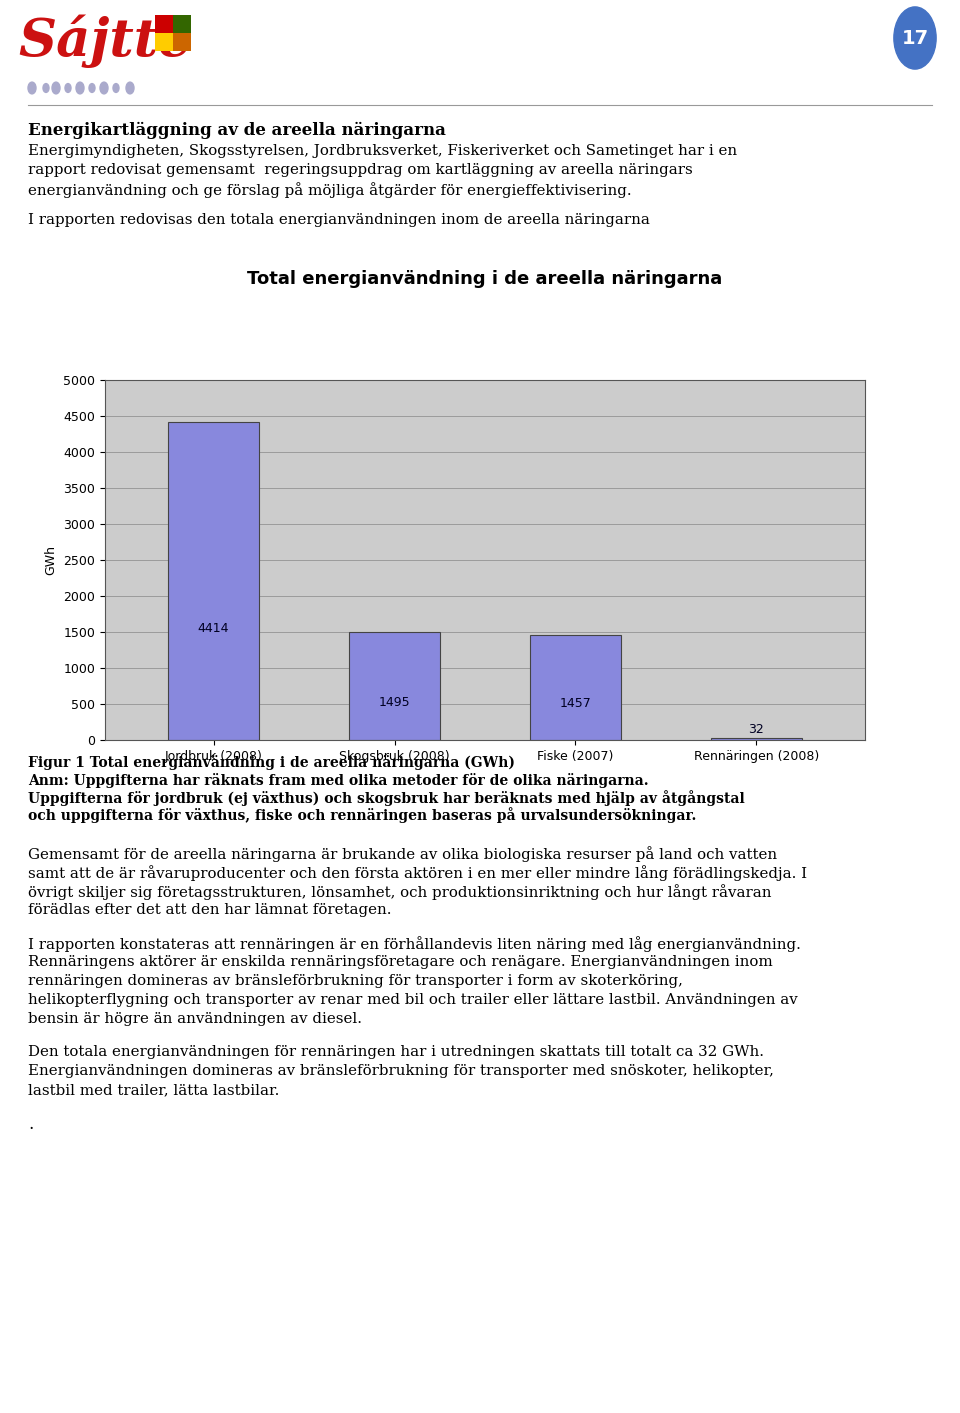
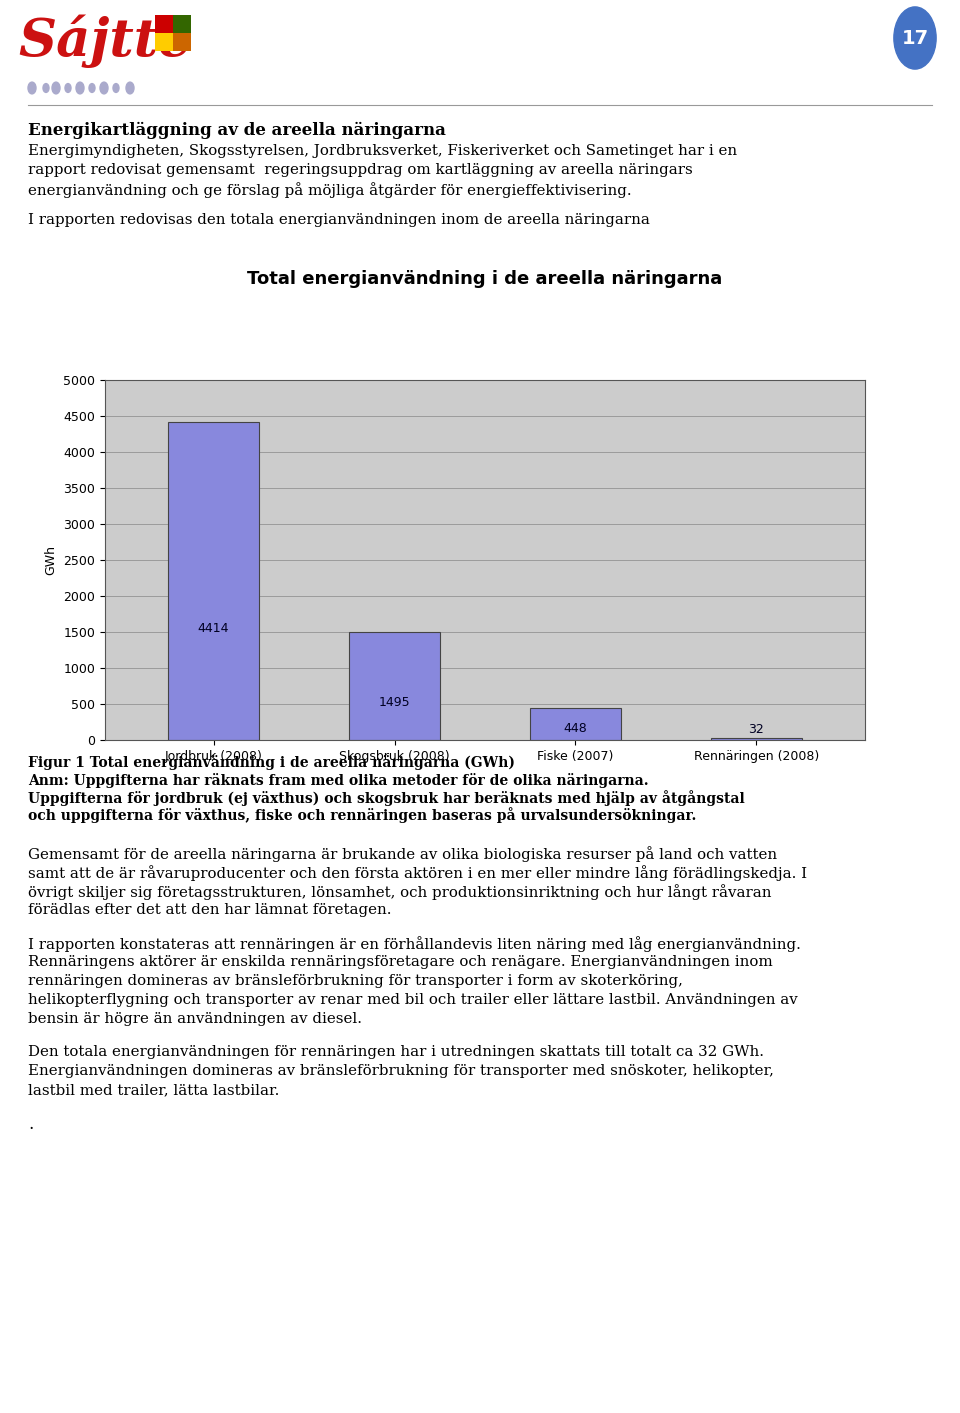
Fiske (2007): 1457 -> 448
